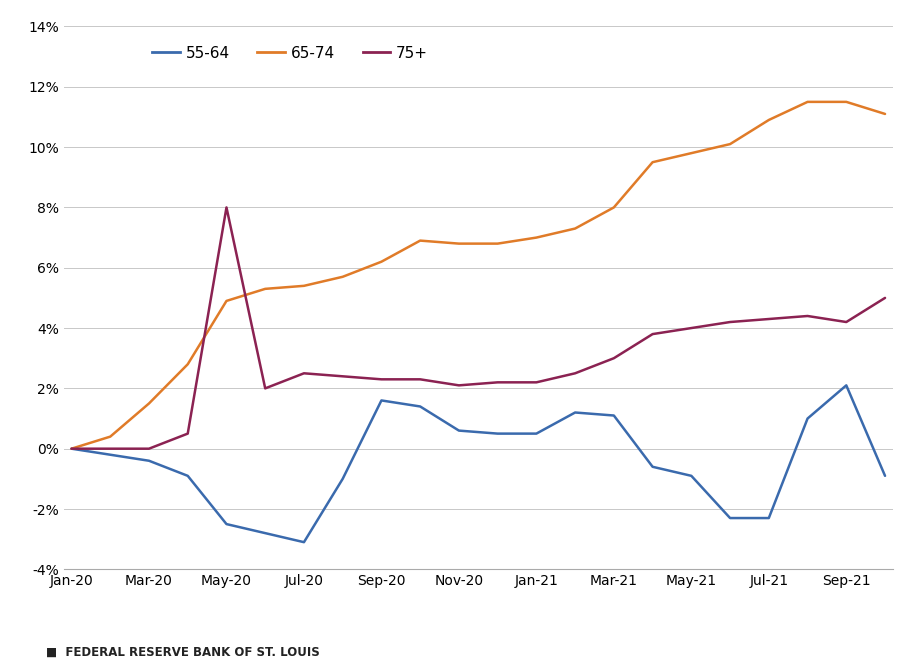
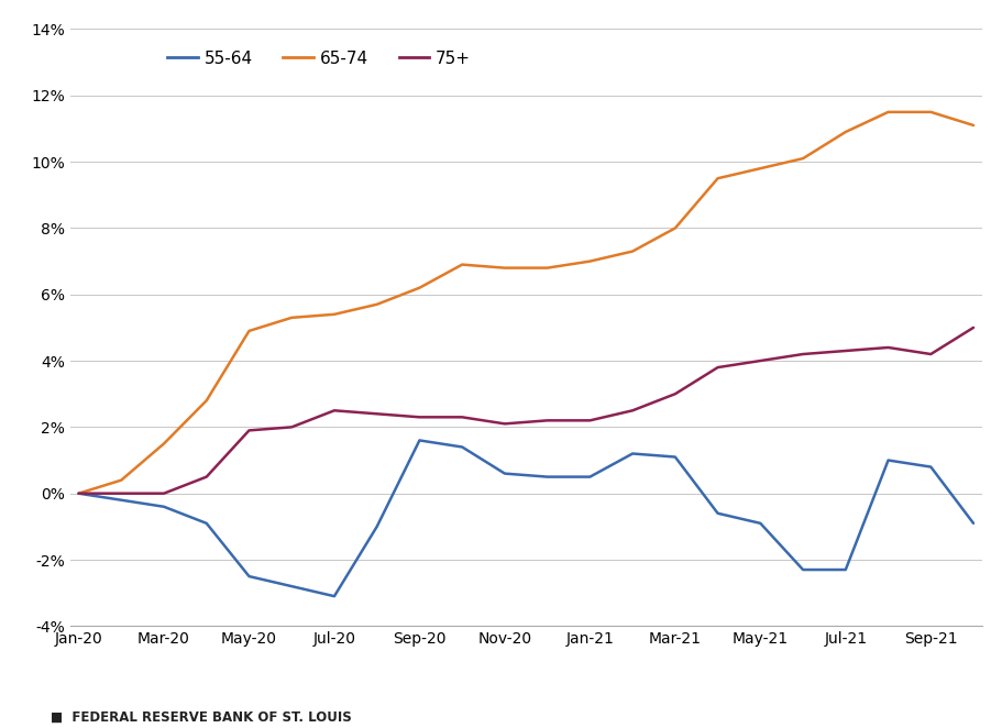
75+/May-20: 8.0% -> 1.9%
55-64/Sep-21: 2.1% -> 0.8%
